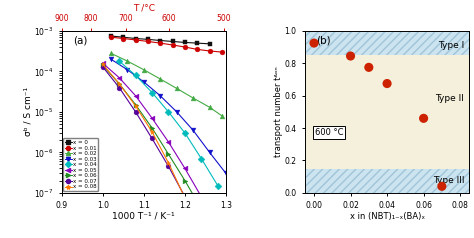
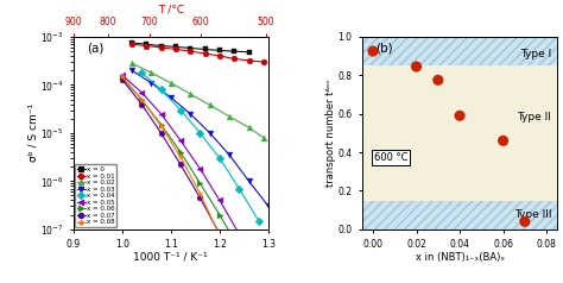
0.04: 0.68 -> 0.59
